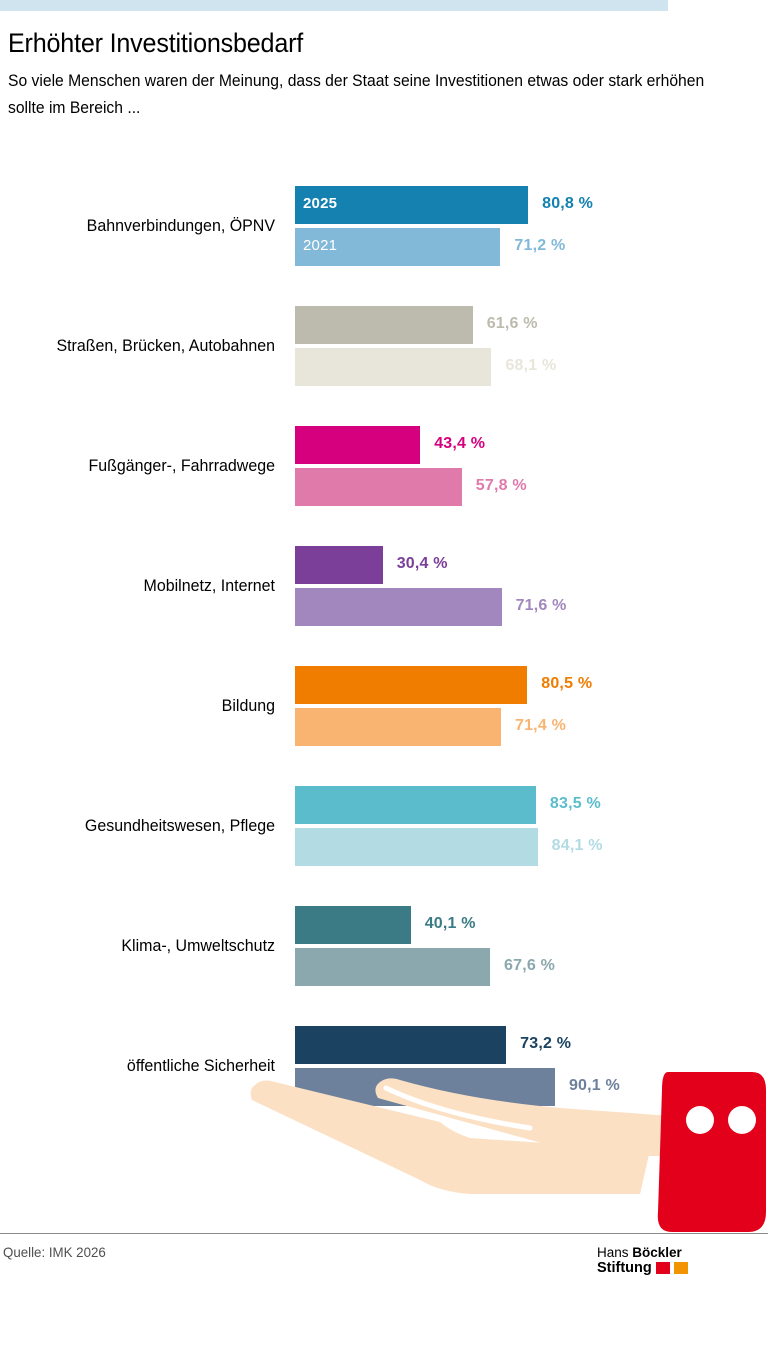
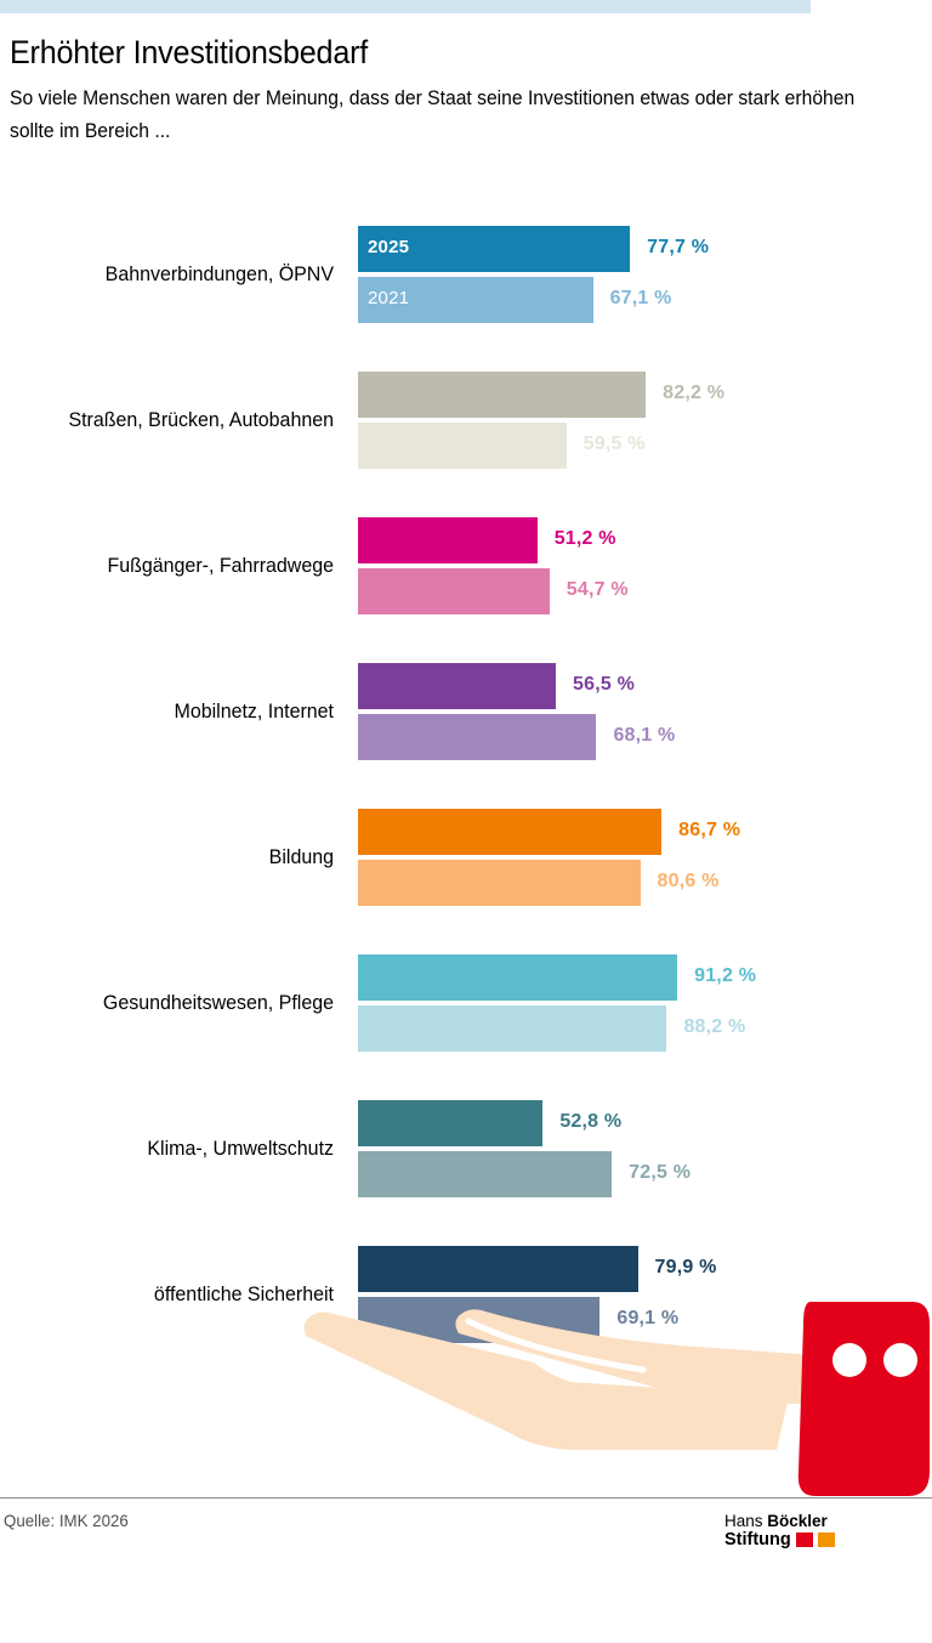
2025/Bahnverbindungen, ÖPNV: 80,8 -> 77,7
2021/Bahnverbindungen, ÖPNV: 71,2 -> 67,1
2025/Straßen, Brücken, Autobahnen: 61,6 -> 82,2
2021/Straßen, Brücken, Autobahnen: 68,1 -> 59,5
2025/Fußgänger-, Fahrradwege: 43,4 -> 51,2
2021/Fußgänger-, Fahrradwege: 57,8 -> 54,7
2025/Mobilnetz, Internet: 30,4 -> 56,5
2021/Mobilnetz, Internet: 71,6 -> 68,1
2025/Bildung: 80,5 -> 86,7
2021/Bildung: 71,4 -> 80,6
2025/Gesundheitswesen, Pflege: 83,5 -> 91,2
2021/Gesundheitswesen, Pflege: 84,1 -> 88,2
2025/Klima-, Umweltschutz: 40,1 -> 52,8
2021/Klima-, Umweltschutz: 67,6 -> 72,5
2025/öffentliche Sicherheit: 73,2 -> 79,9
2021/öffentliche Sicherheit: 90,1 -> 69,1
